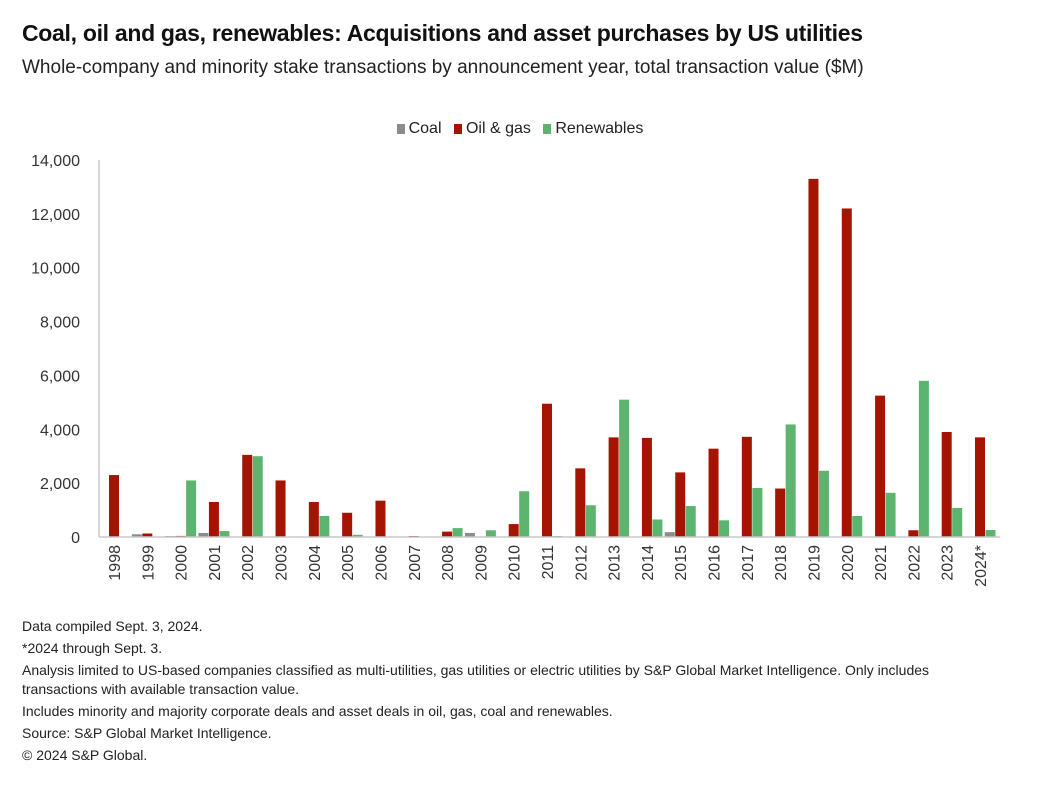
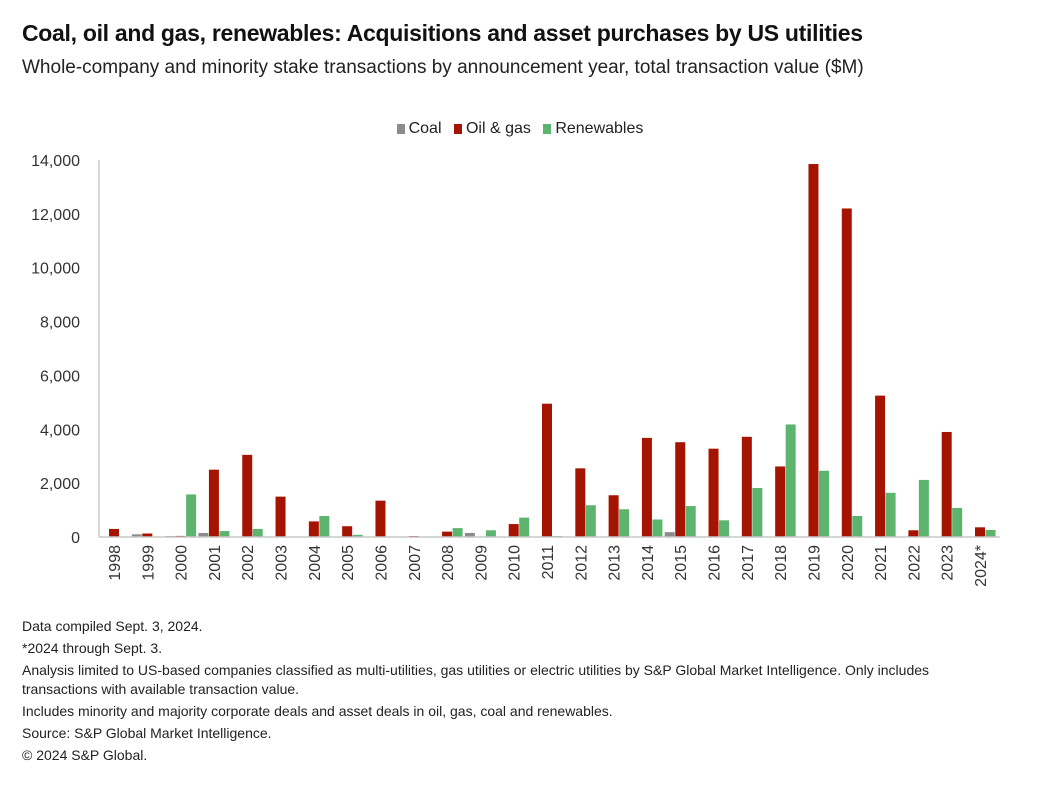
Oil & gas/1998: 2300 -> 300
Renewables/2000: 2100 -> 1600
Oil & gas/2001: 1300 -> 2500
Renewables/2002: 3000 -> 300
Oil & gas/2003: 2100 -> 1500
Oil & gas/2004: 1300 -> 600
Oil & gas/2005: 900 -> 400
Renewables/2010: 1700 -> 700
Oil & gas/2013: 3700 -> 1600
Renewables/2013: 5100 -> 1000
Oil & gas/2015: 2400 -> 3500
Oil & gas/2018: 1800 -> 2600
Oil & gas/2019: 13300 -> 13800
Renewables/2022: 5800 -> 2100
Oil & gas/2024*: 3700 -> 400
